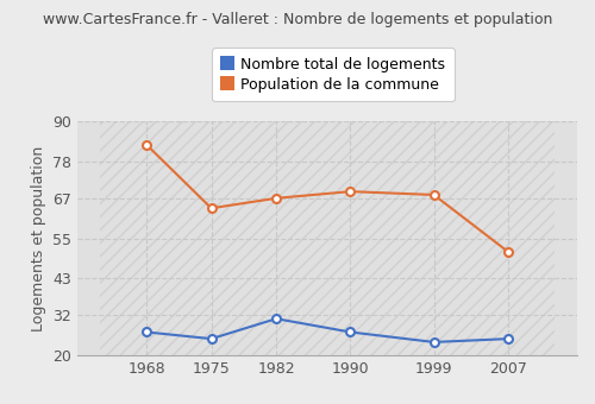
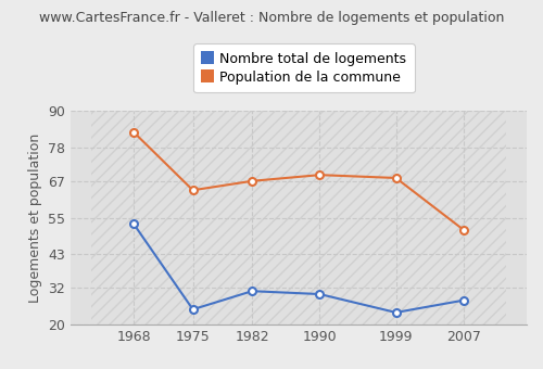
Nombre total de logements/1968: 27 -> 53
Nombre total de logements/1990: 27 -> 30
Nombre total de logements/2007: 25 -> 28
